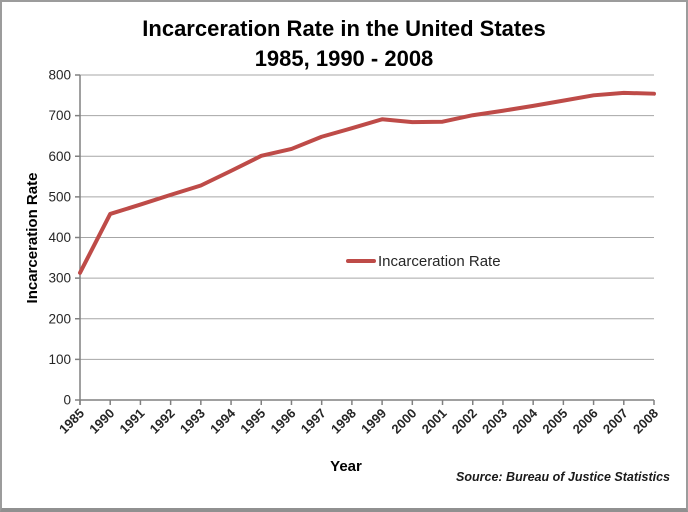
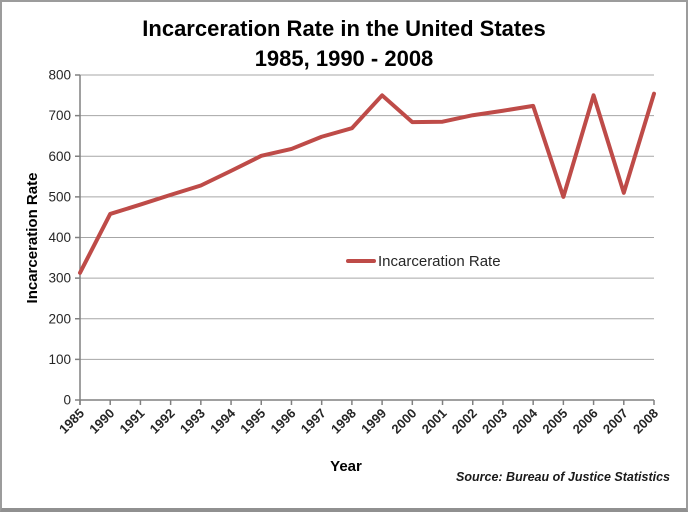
1999: 690 -> 750
2005: 740 -> 500
2007: 760 -> 510
